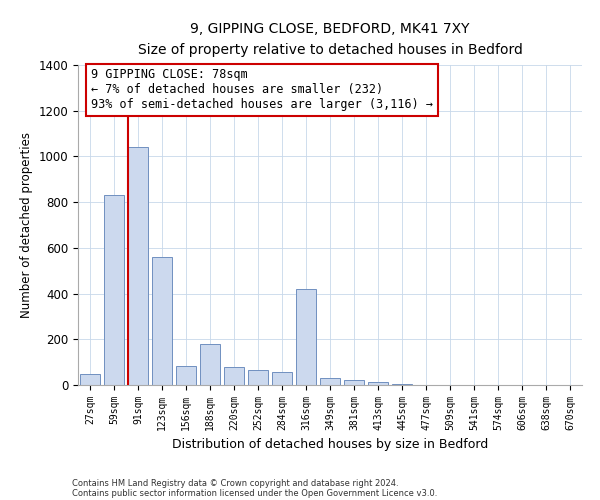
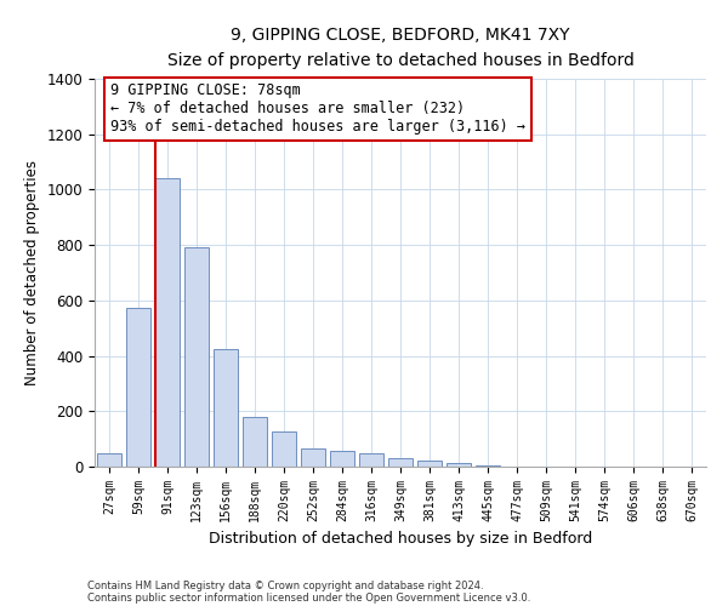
59sqm: 830 -> 575
123sqm: 560 -> 790
156sqm: 85 -> 425
220sqm: 80 -> 125
316sqm: 420 -> 50
